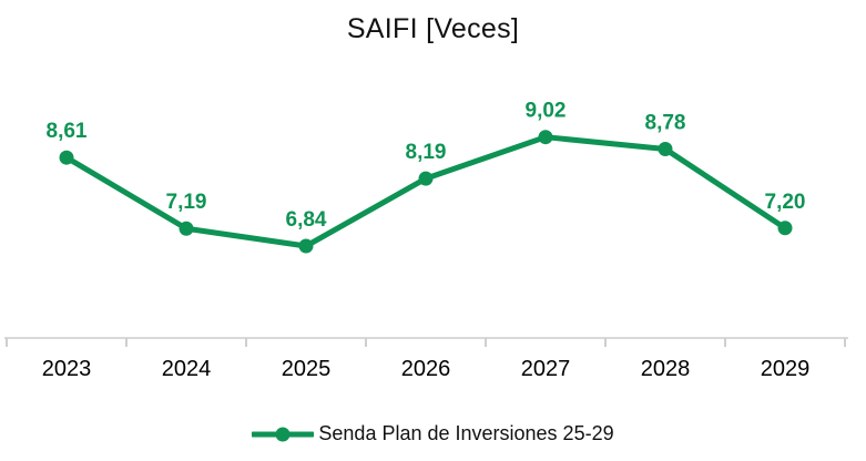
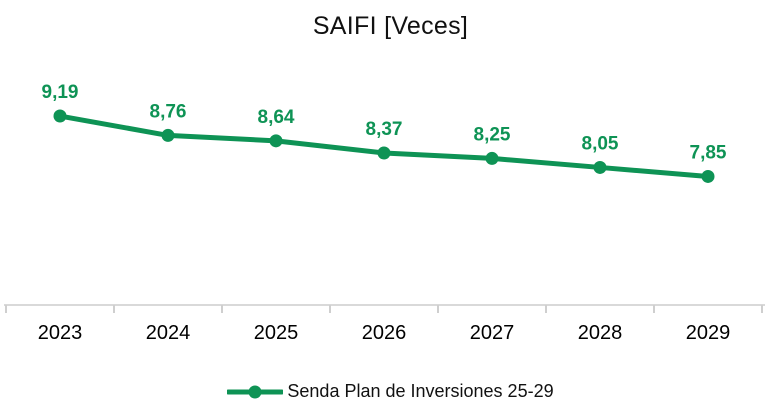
2023: 8,61 -> 9,19
2024: 7,19 -> 8,76
2025: 6,84 -> 8,64
2026: 8,19 -> 8,37
2027: 9,02 -> 8,25
2028: 8,78 -> 8,05
2029: 7,20 -> 7,85
